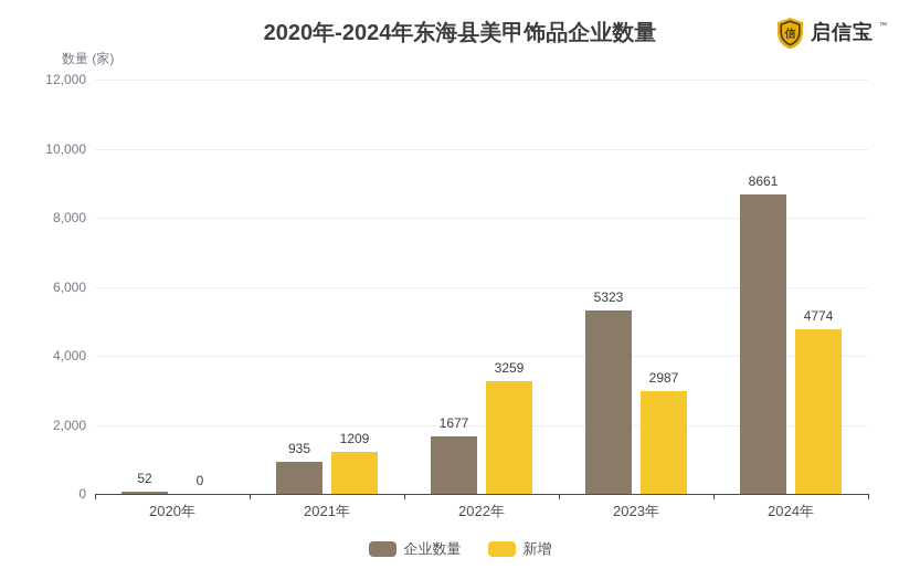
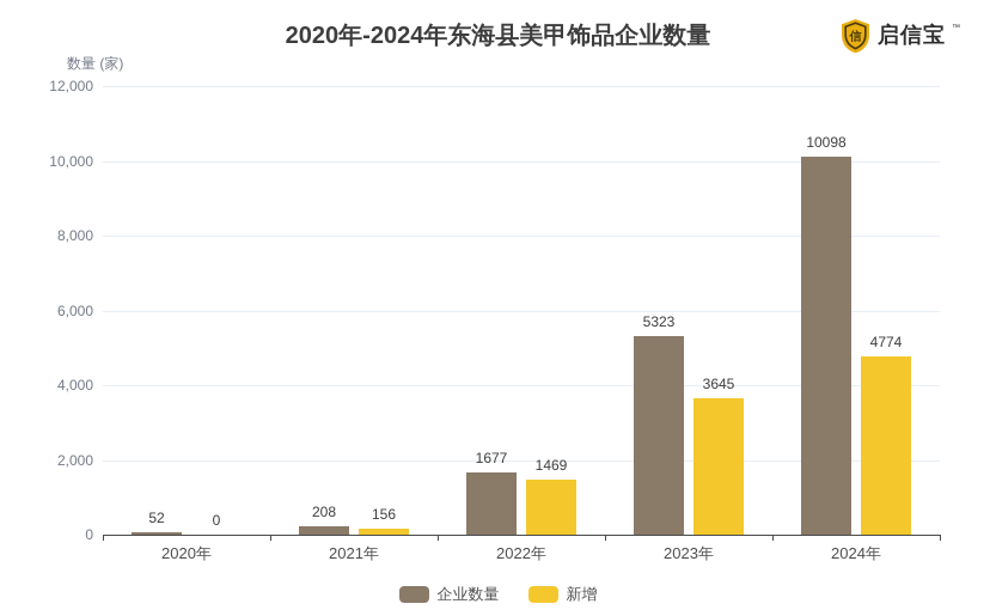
企业数量/2021年: 935 -> 208
新增/2021年: 1209 -> 156
新增/2022年: 3259 -> 1469
新增/2023年: 2987 -> 3645
企业数量/2024年: 8661 -> 10098
